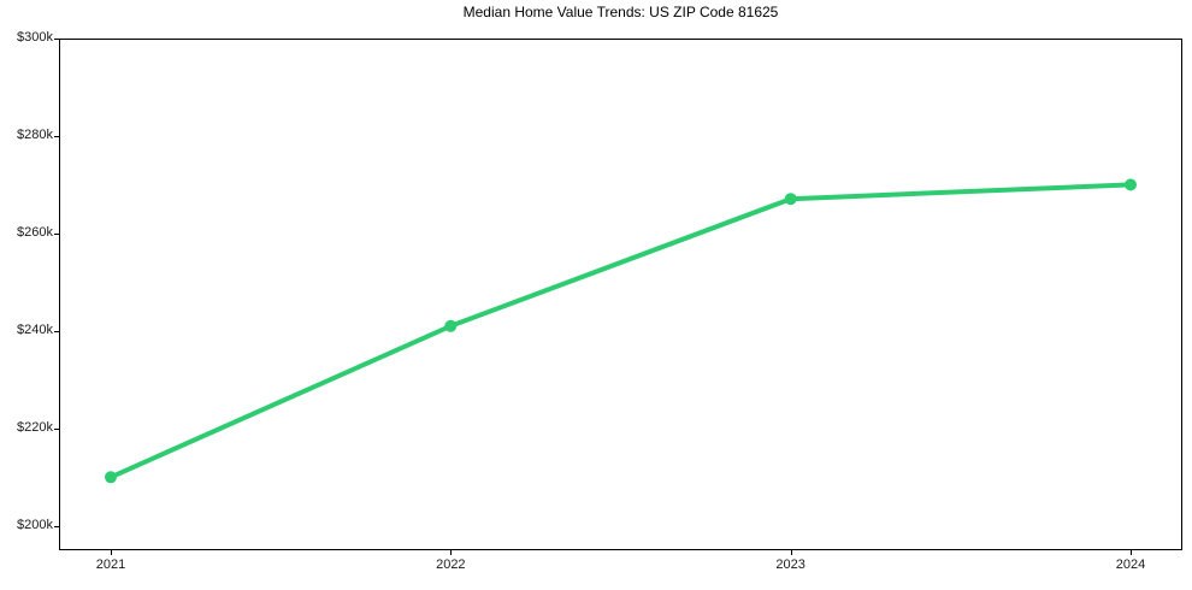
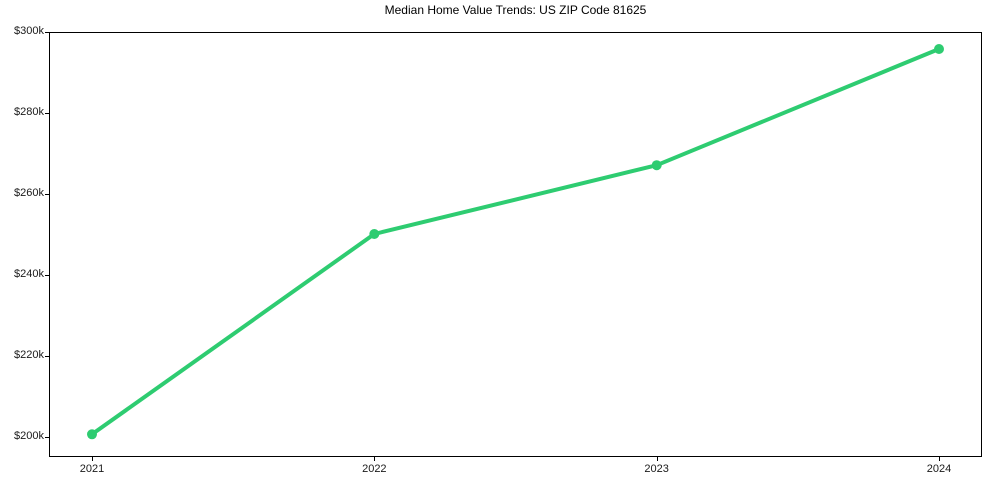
2021: $210k -> $201k
2022: $241k -> $250k
2024: $270k -> $296k
